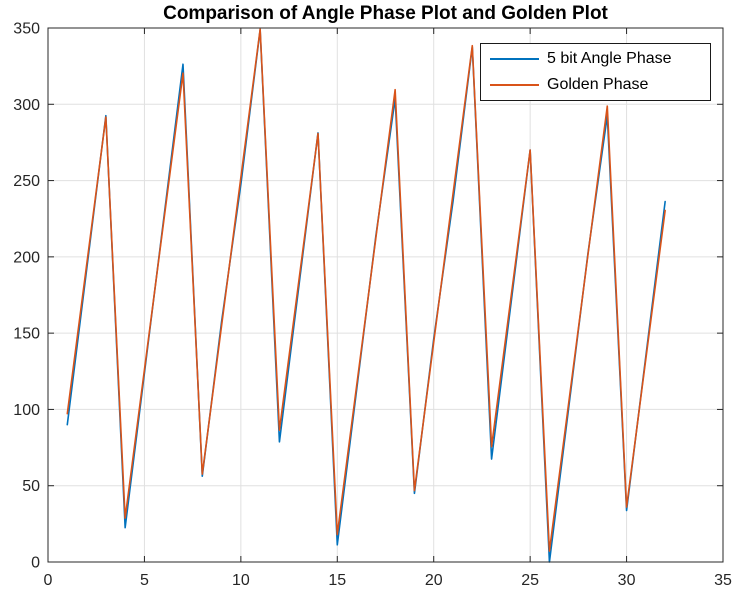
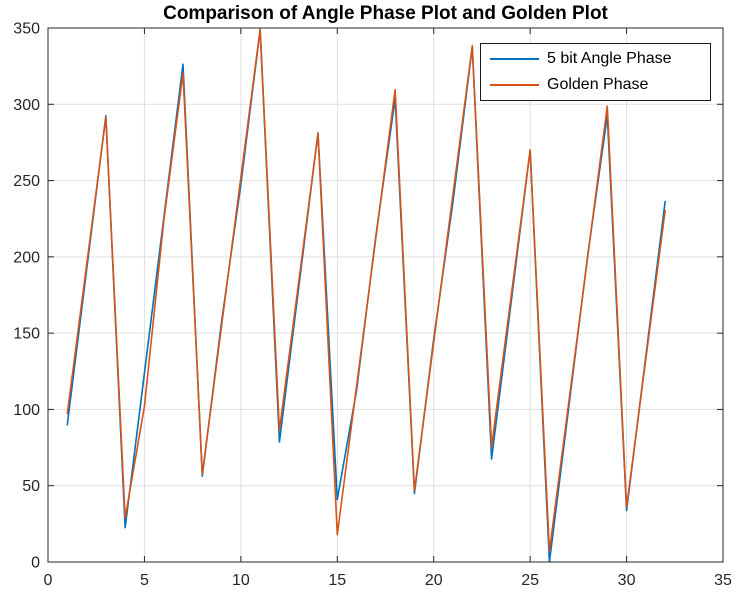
Golden Phase/5: 126 -> 102
5 bit Angle Phase/15: 11 -> 41
